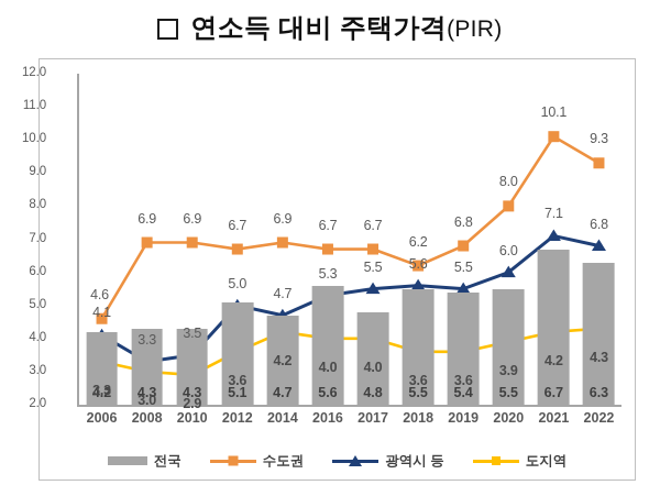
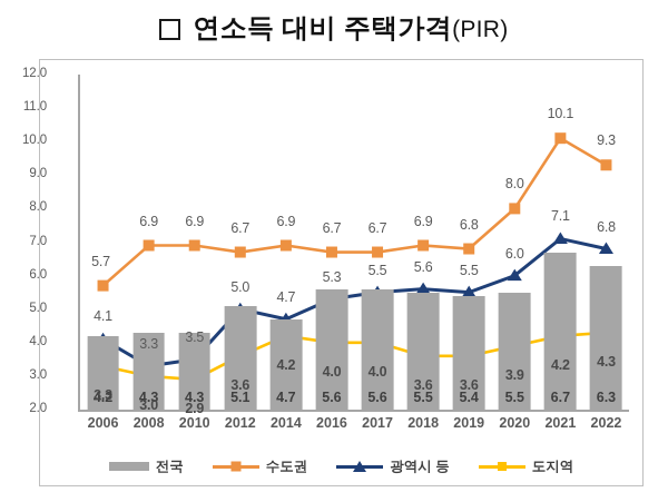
수도권/2006: 4.6 -> 5.7
전국/2017: 4.8 -> 5.6
수도권/2018: 6.2 -> 6.9
